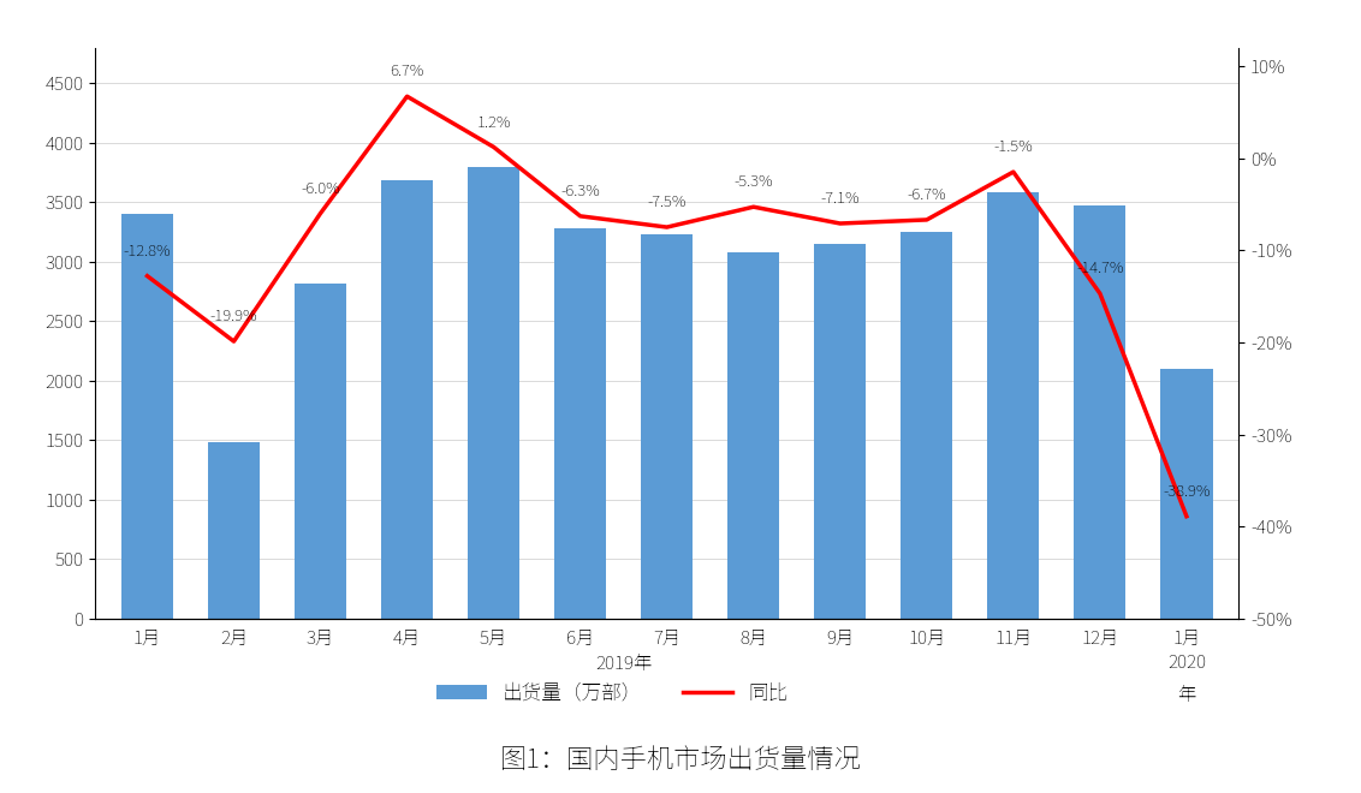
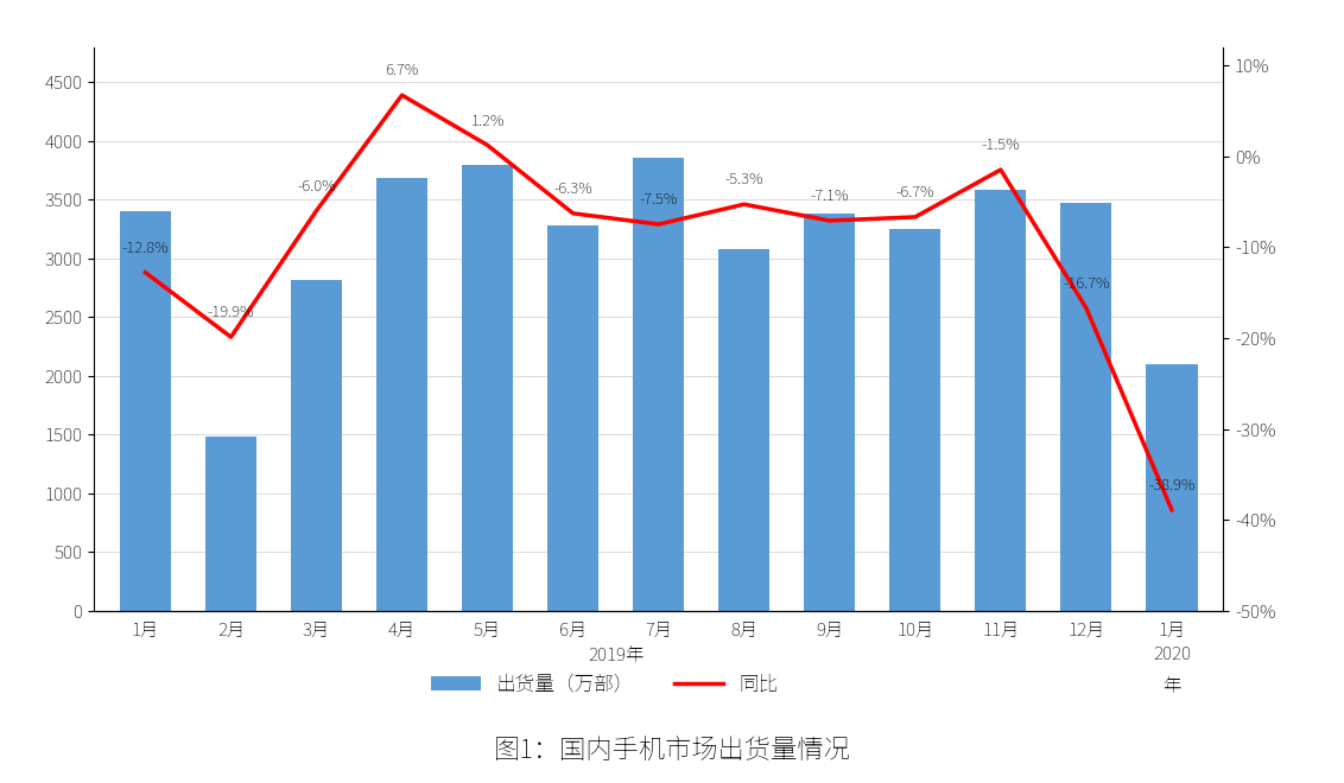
出货量（万部）/7月: 3230 -> 3860
出货量（万部）/9月: 3150 -> 3380
同比/12月: -14.7% -> -16.7%
